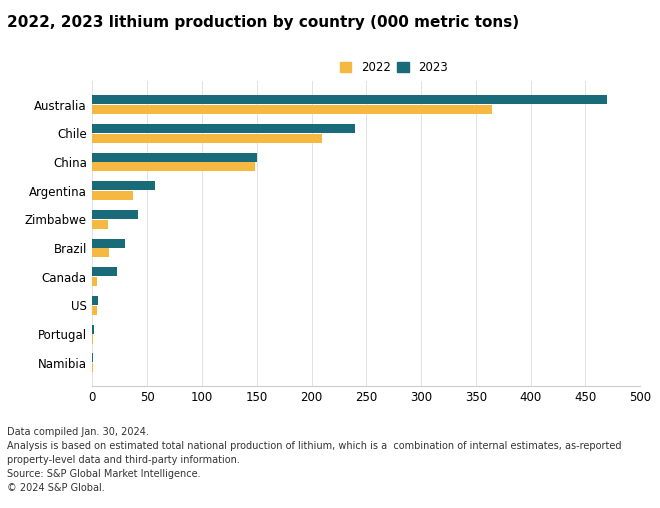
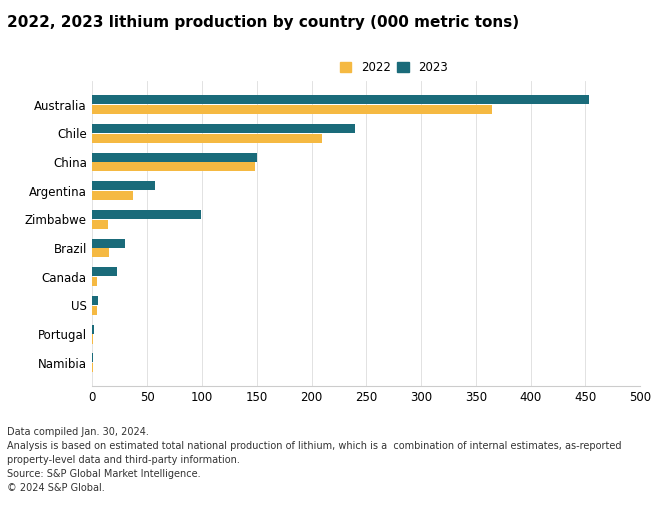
2023/Australia: 470 -> 453
2023/Zimbabwe: 42 -> 99
